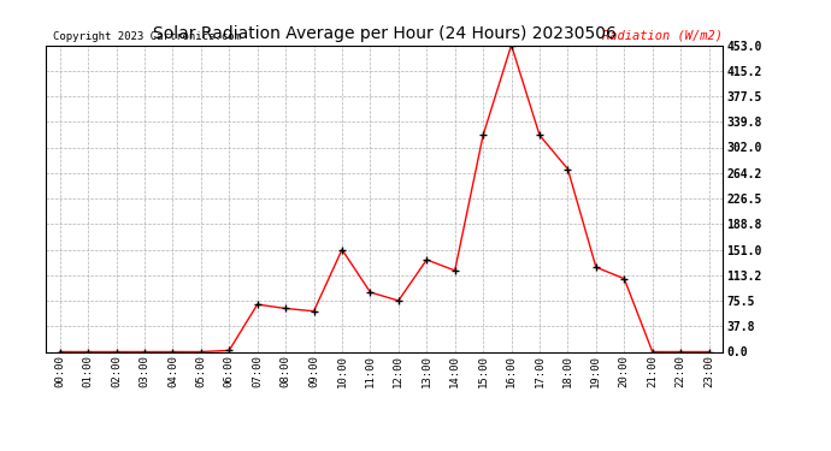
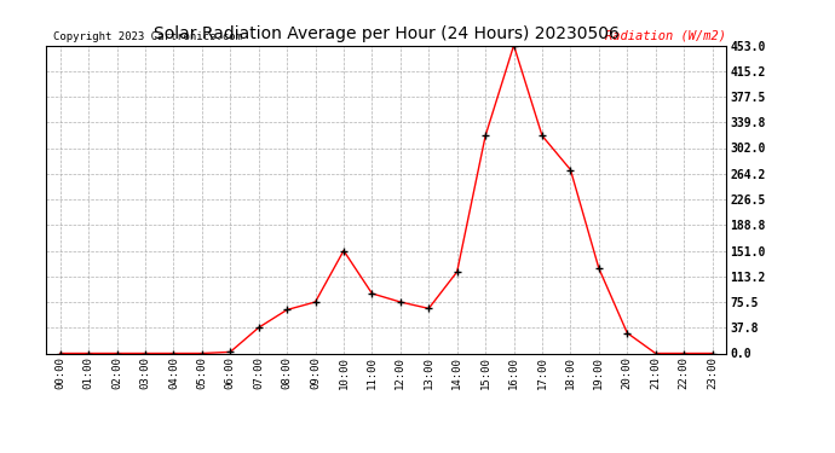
07:00: 70 -> 38
09:00: 60 -> 76
13:00: 136 -> 66
20:00: 108 -> 30
